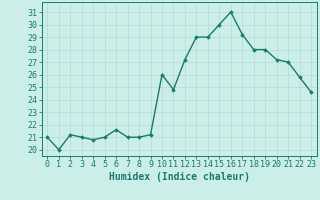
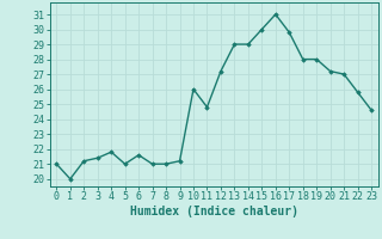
3: 21.0 -> 21.4
4: 20.8 -> 21.8
17: 29.2 -> 29.8
